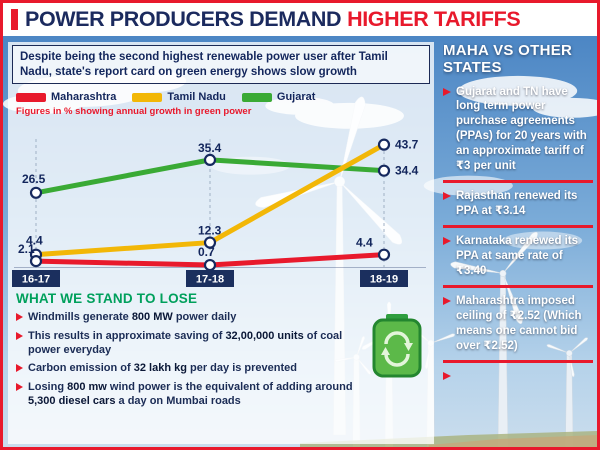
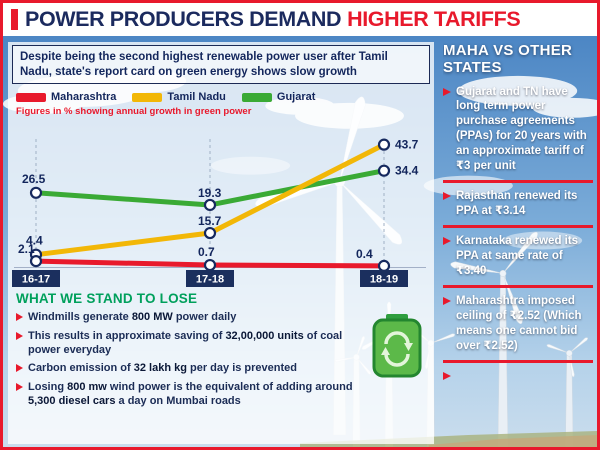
Tamil Nadu/17-18: 12.3 -> 15.7
Gujarat/17-18: 35.4 -> 19.3
Maharashtra/18-19: 4.4 -> 0.4
